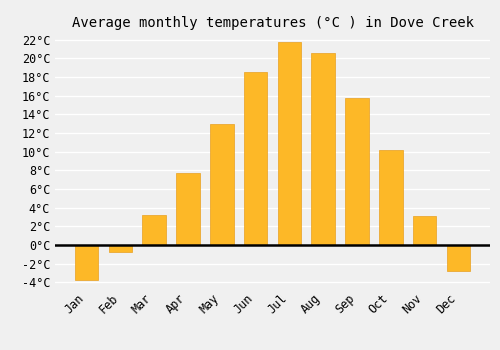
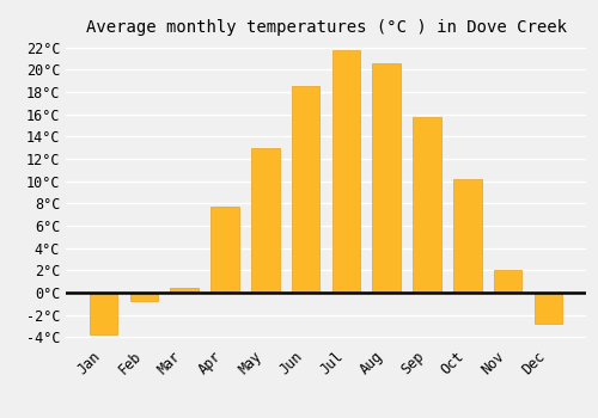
Mar: 3.2°C -> 0.4°C
Nov: 3.1°C -> 2.0°C
